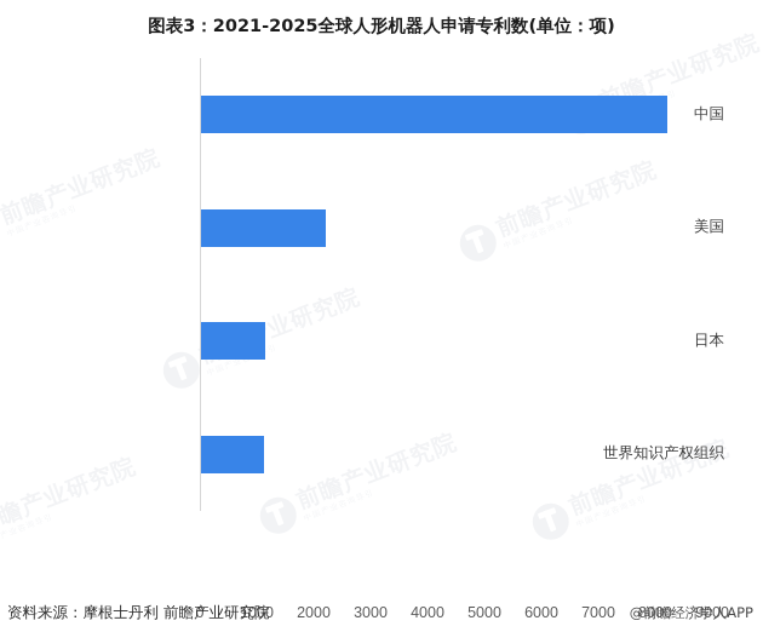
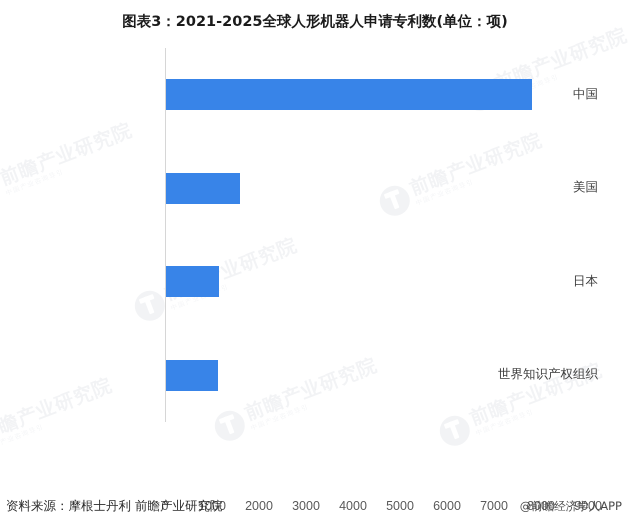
中国: 8200 -> 7800
美国: 2200 -> 1600
